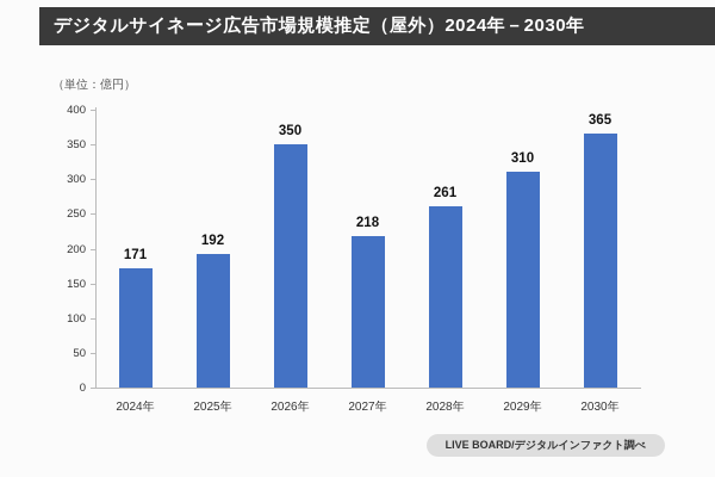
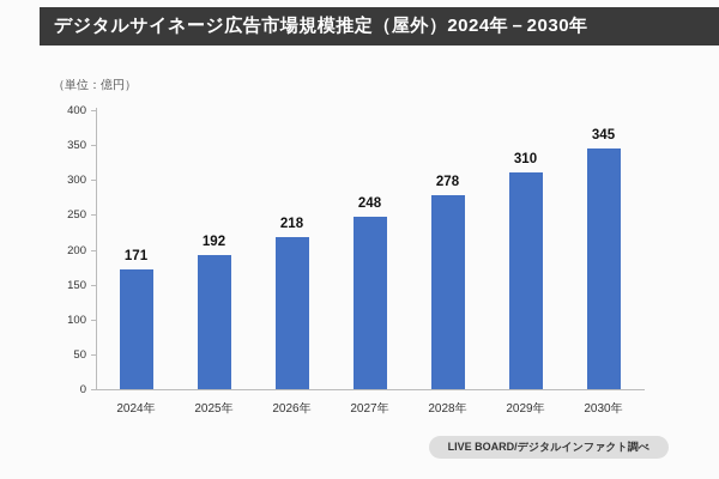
2026年: 350 -> 218
2027年: 218 -> 248
2028年: 261 -> 278
2030年: 365 -> 345
